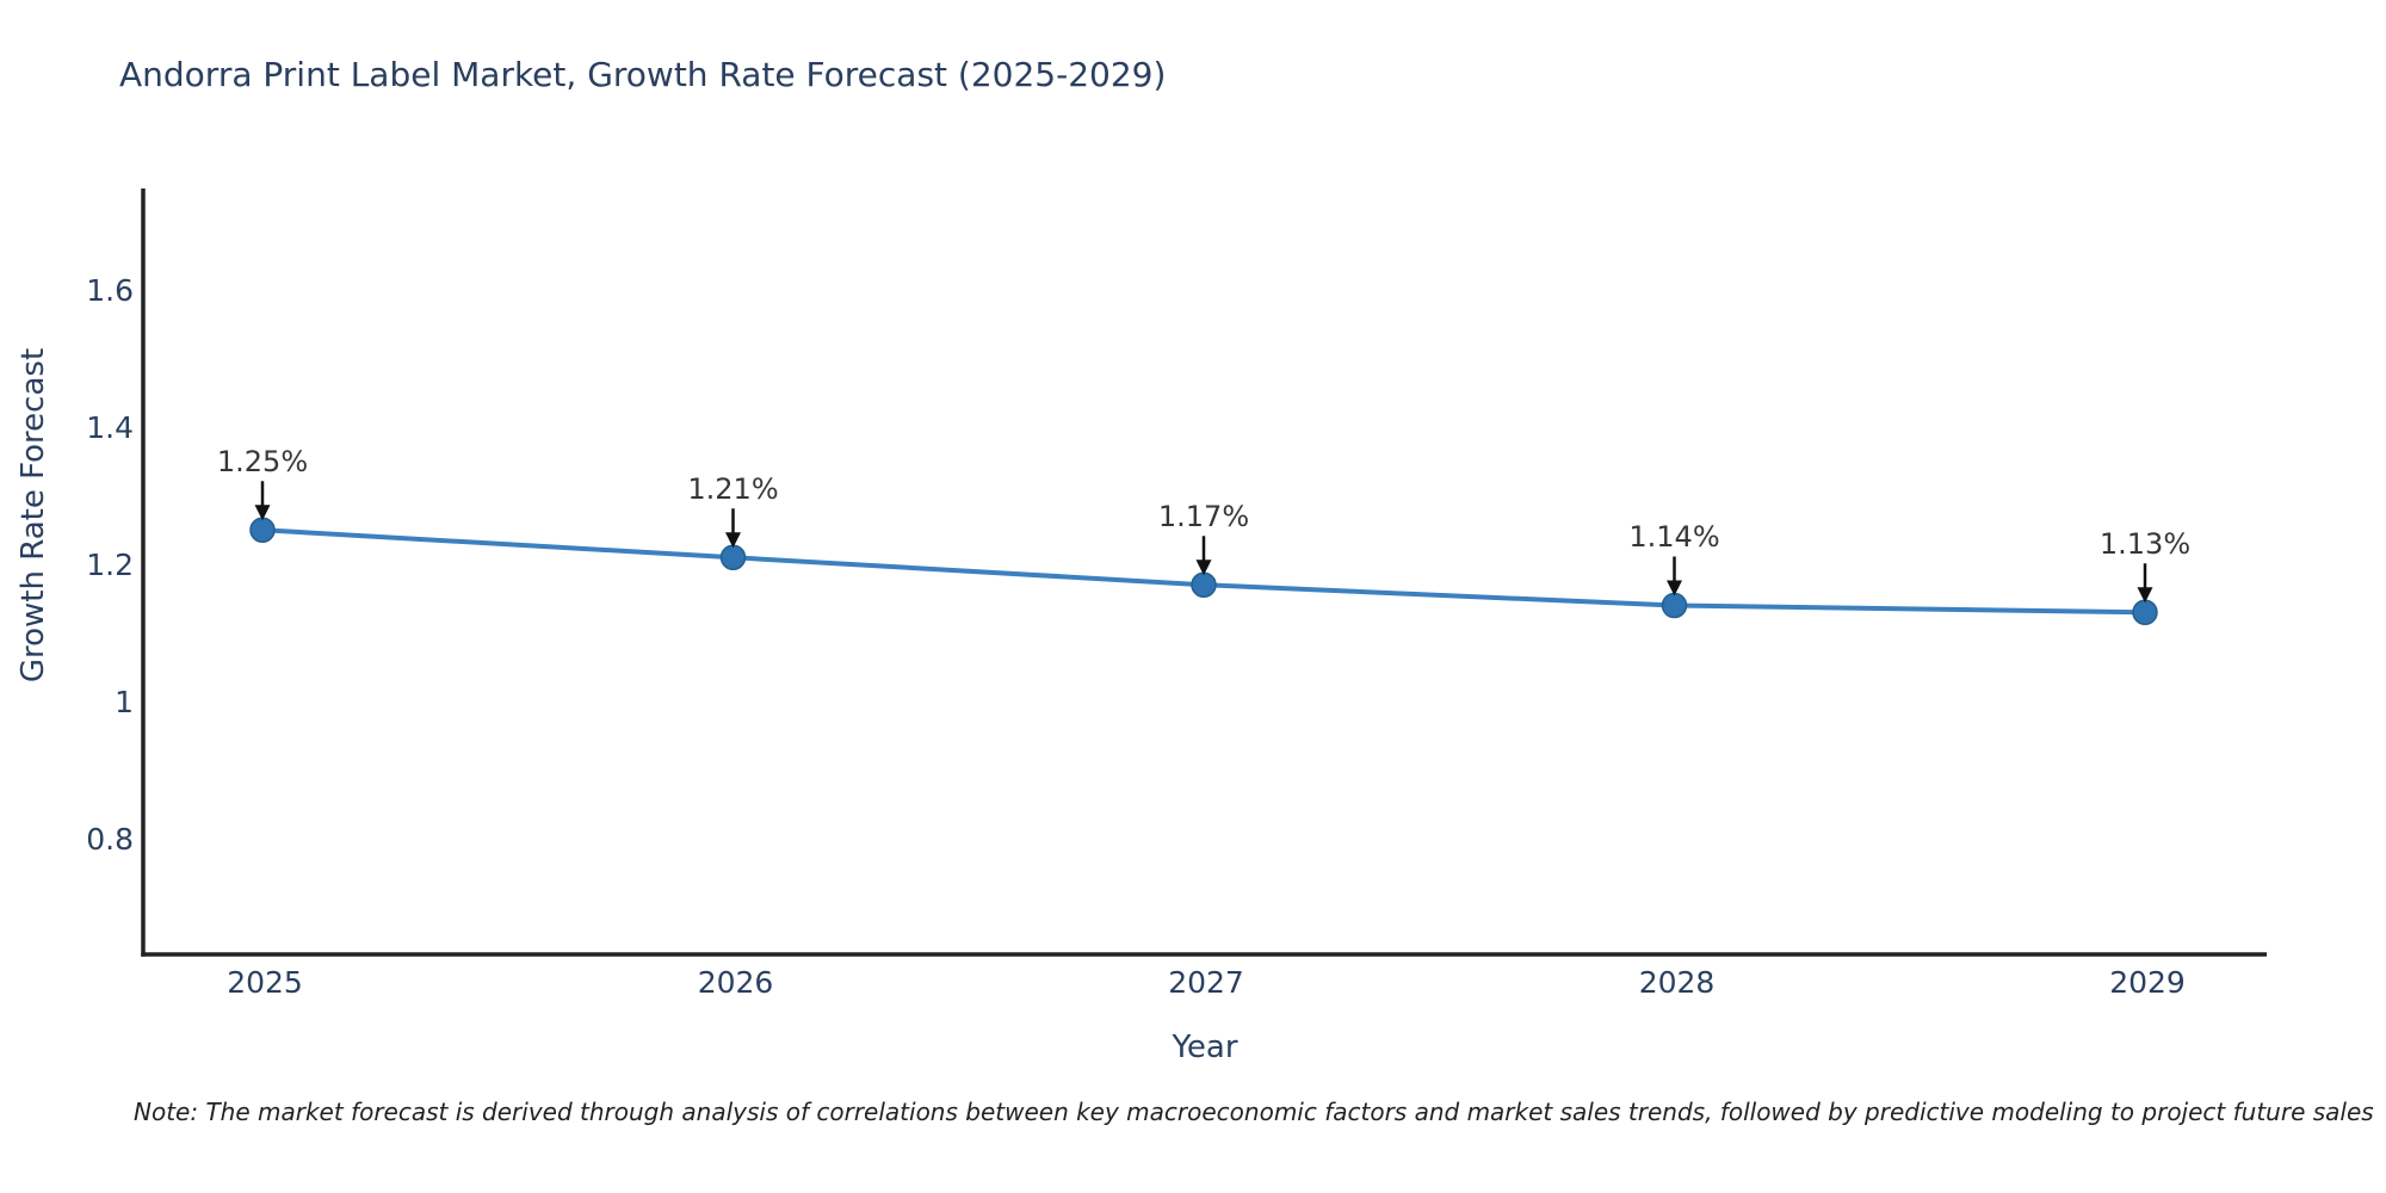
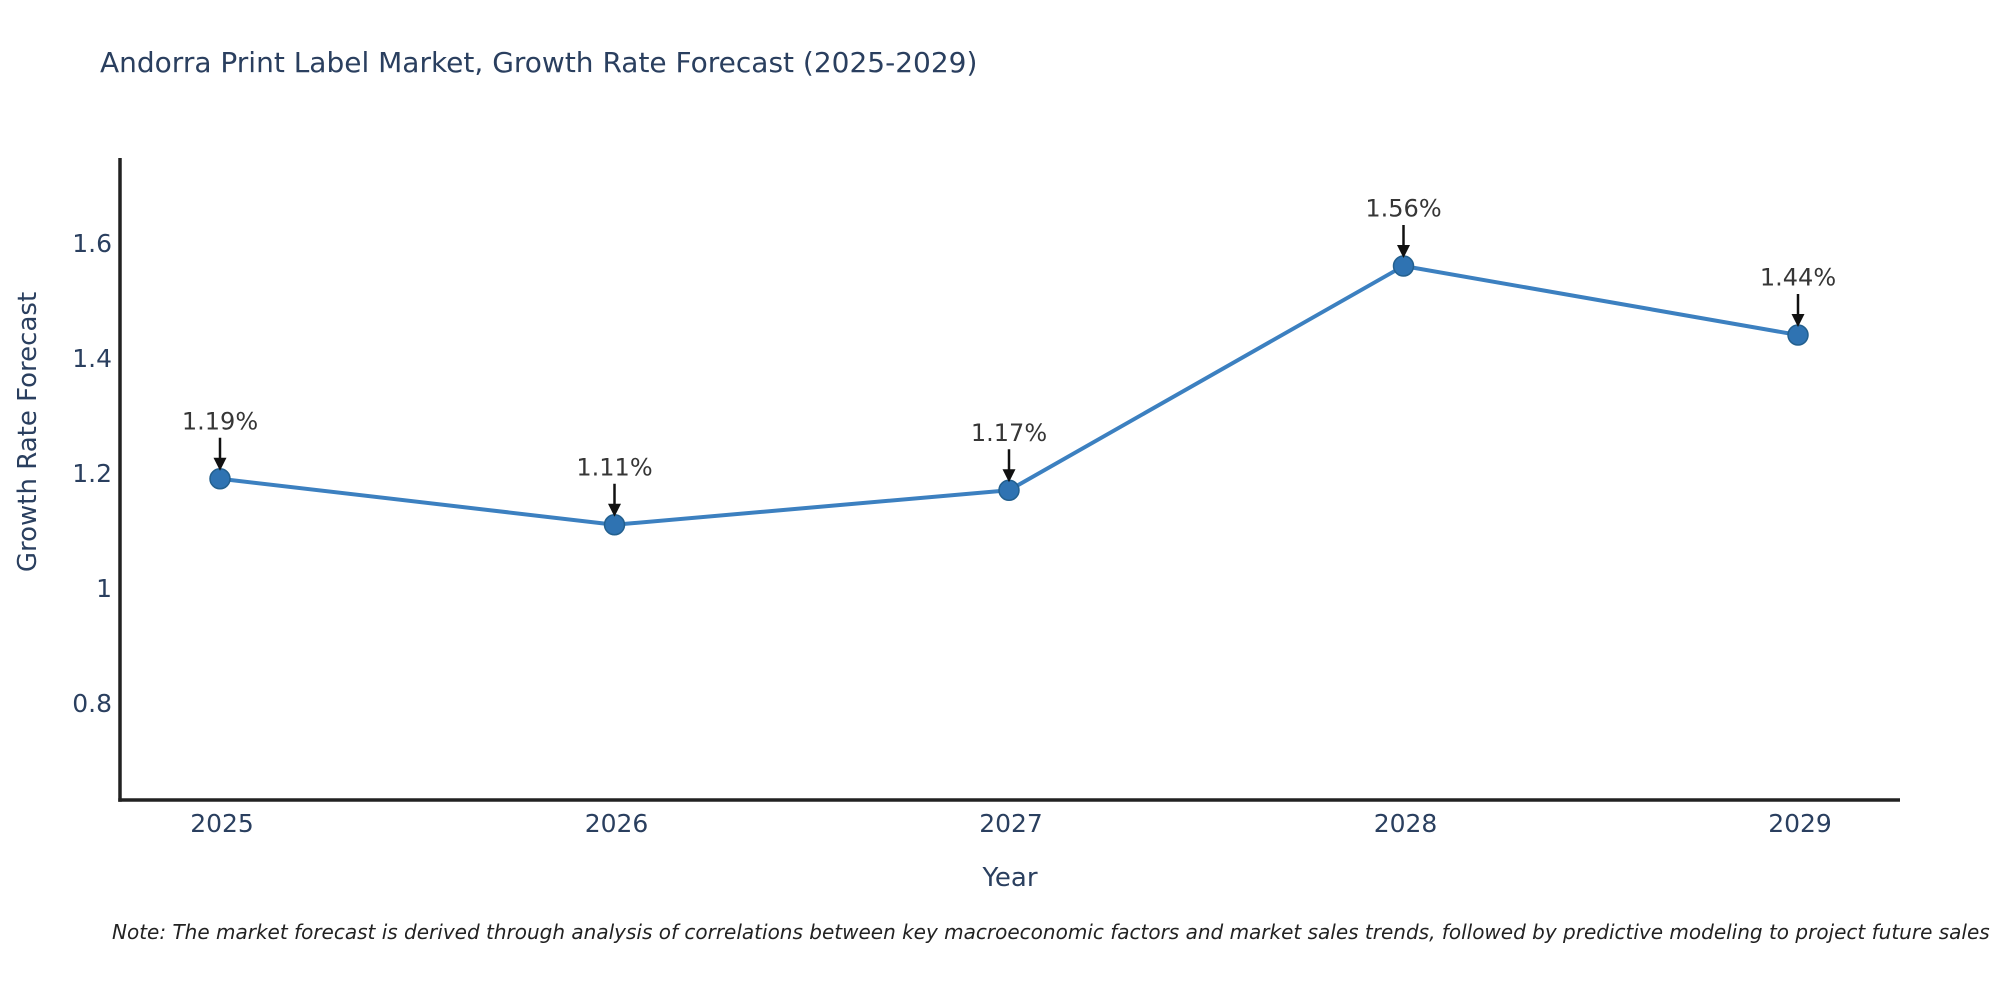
2025: 1.25% -> 1.19%
2026: 1.21% -> 1.11%
2028: 1.14% -> 1.56%
2029: 1.13% -> 1.44%
